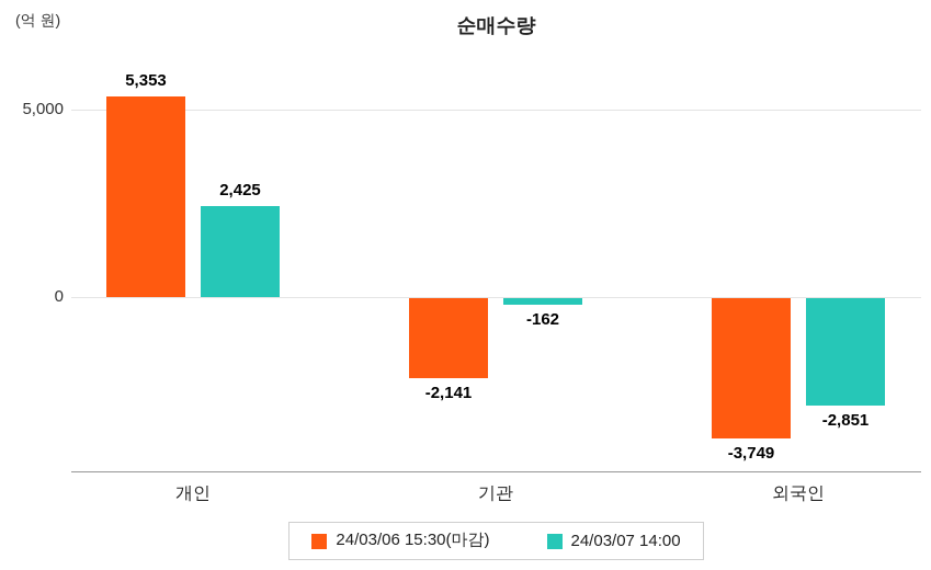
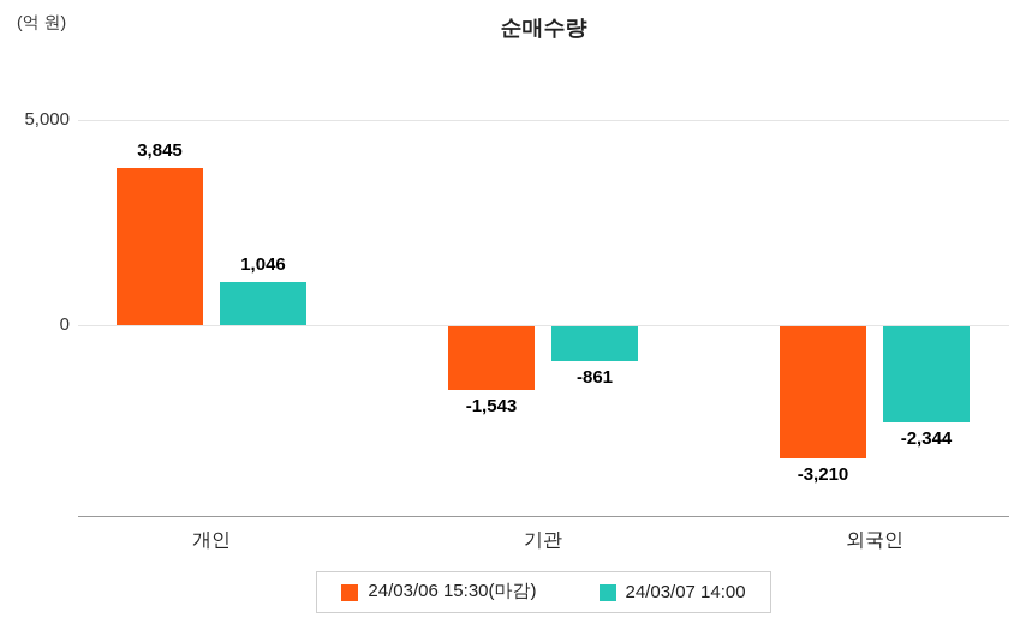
24/03/06 15:30(마감)/개인: 5,353 -> 3,845
24/03/07 14:00/개인: 2,425 -> 1,046
24/03/06 15:30(마감)/기관: -2,141 -> -1,543
24/03/07 14:00/기관: -162 -> -861
24/03/06 15:30(마감)/외국인: -3,749 -> -3,210
24/03/07 14:00/외국인: -2,851 -> -2,344
